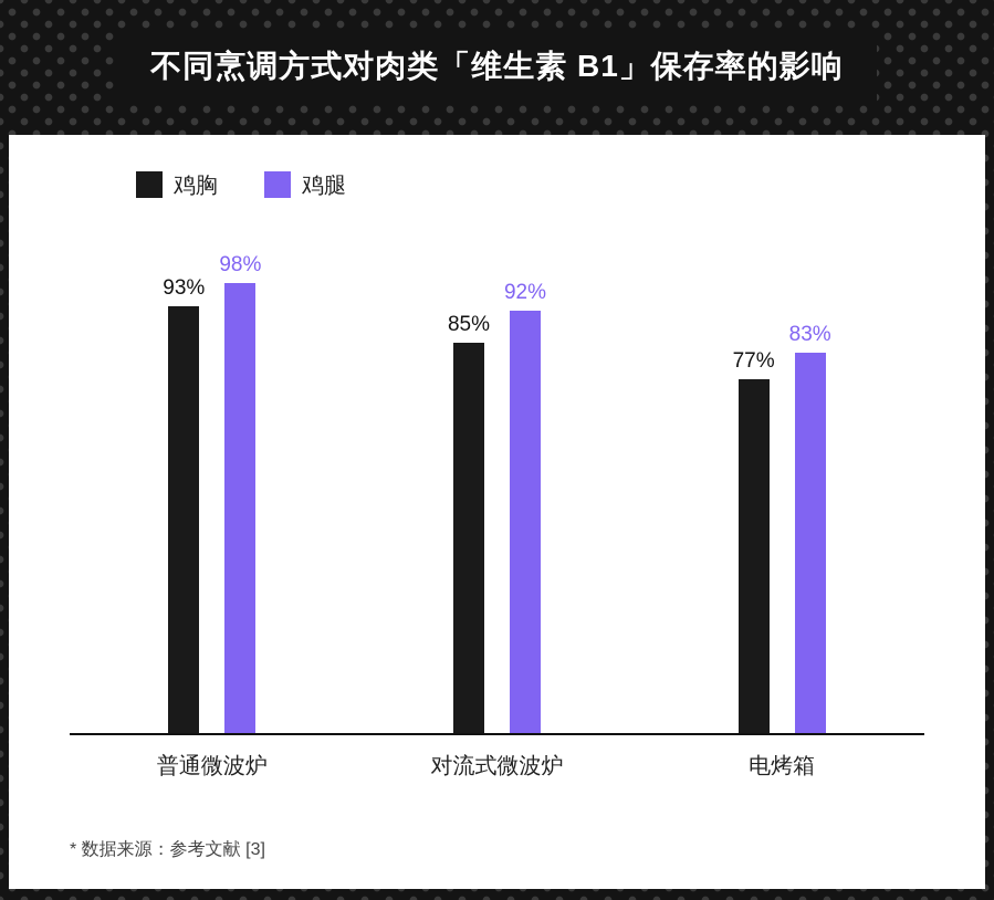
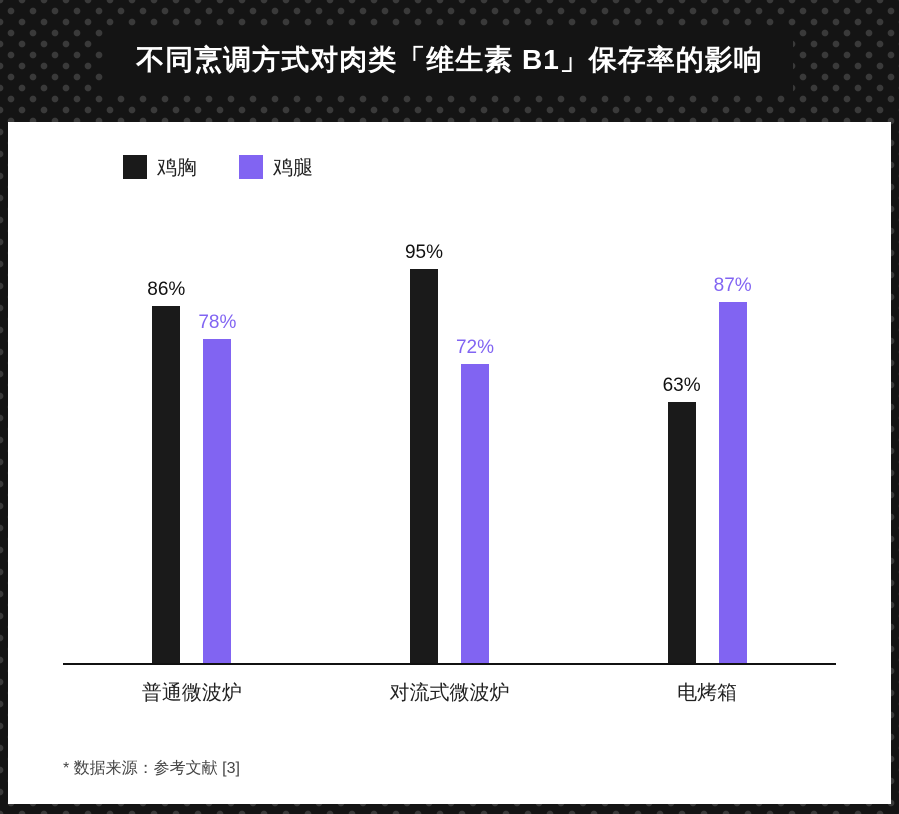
鸡胸/普通微波炉: 93% -> 86%
鸡腿/普通微波炉: 98% -> 78%
鸡胸/对流式微波炉: 85% -> 95%
鸡腿/对流式微波炉: 92% -> 72%
鸡胸/电烤箱: 77% -> 63%
鸡腿/电烤箱: 83% -> 87%
